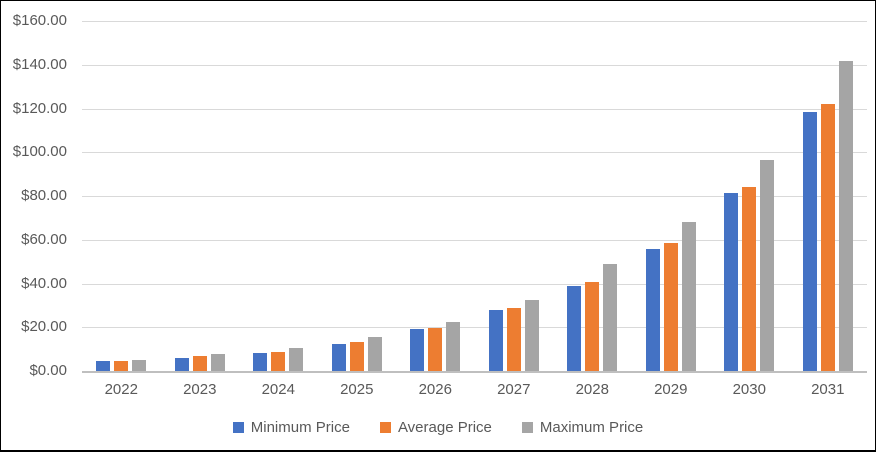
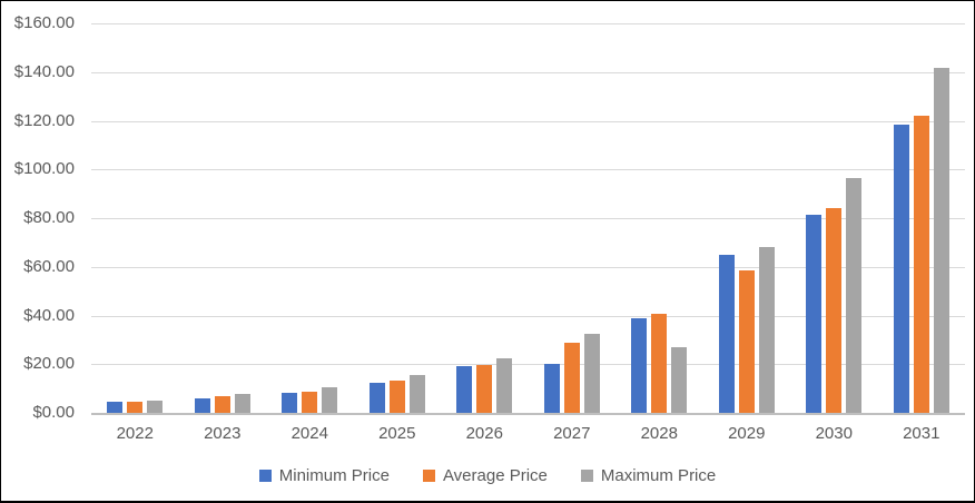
Minimum Price/2027: $28 -> $20
Maximum Price/2028: $49 -> $27
Minimum Price/2029: $56 -> $65
